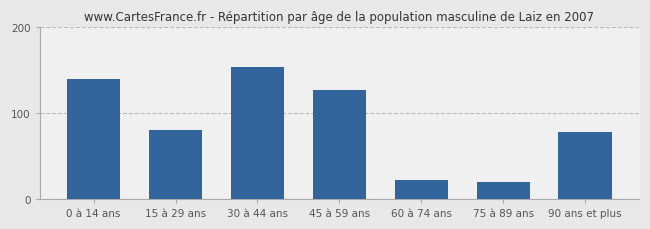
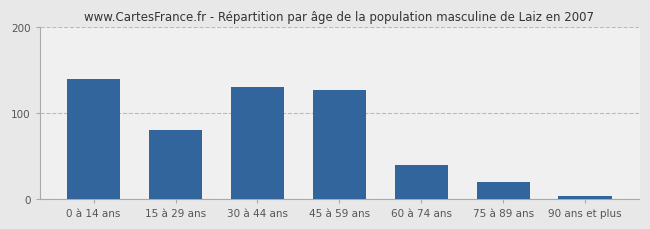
30 à 44 ans: 154 -> 130
60 à 74 ans: 22 -> 40
90 ans et plus: 78 -> 3
